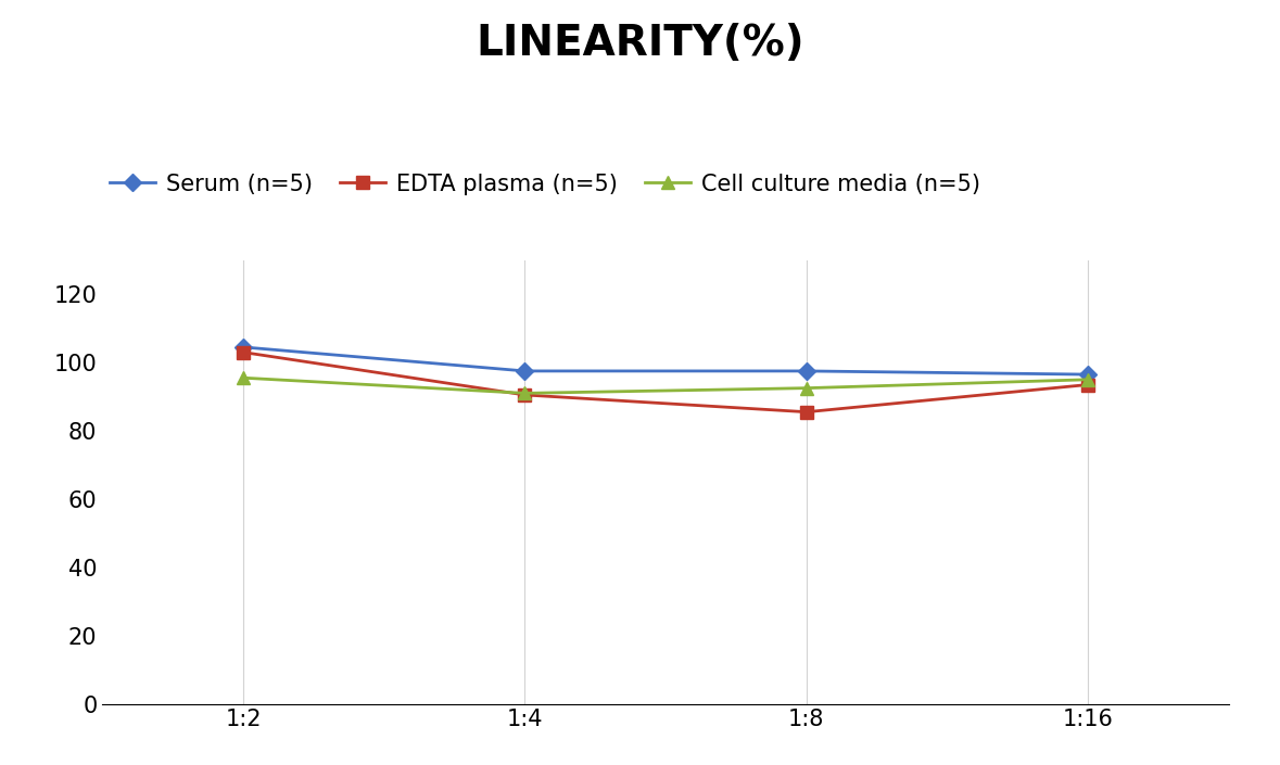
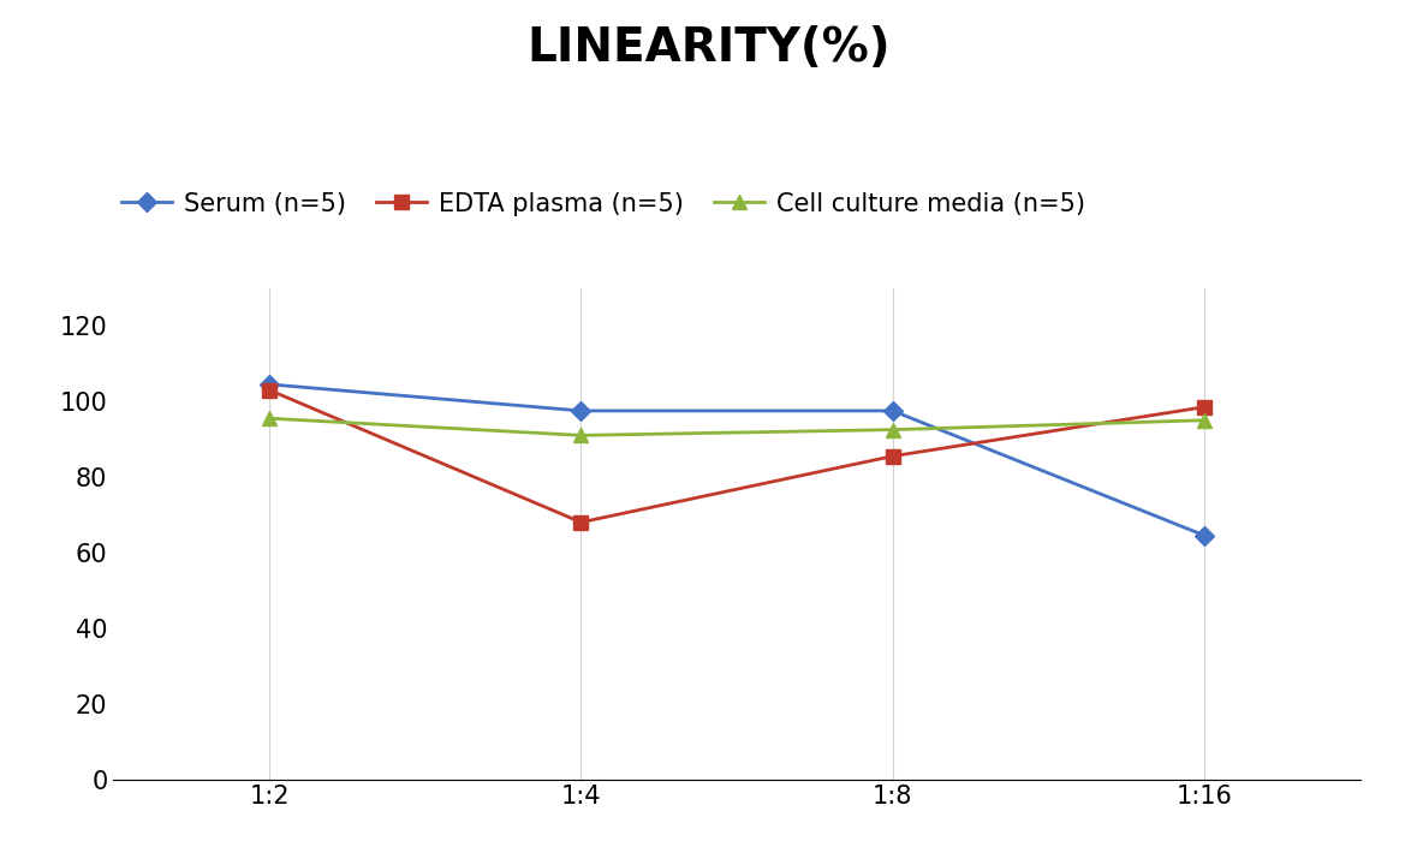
EDTA plasma (n=5)/1:4: 90.5 -> 68.0
Serum (n=5)/1:16: 96.5 -> 64.5
EDTA plasma (n=5)/1:16: 93.5 -> 98.5
